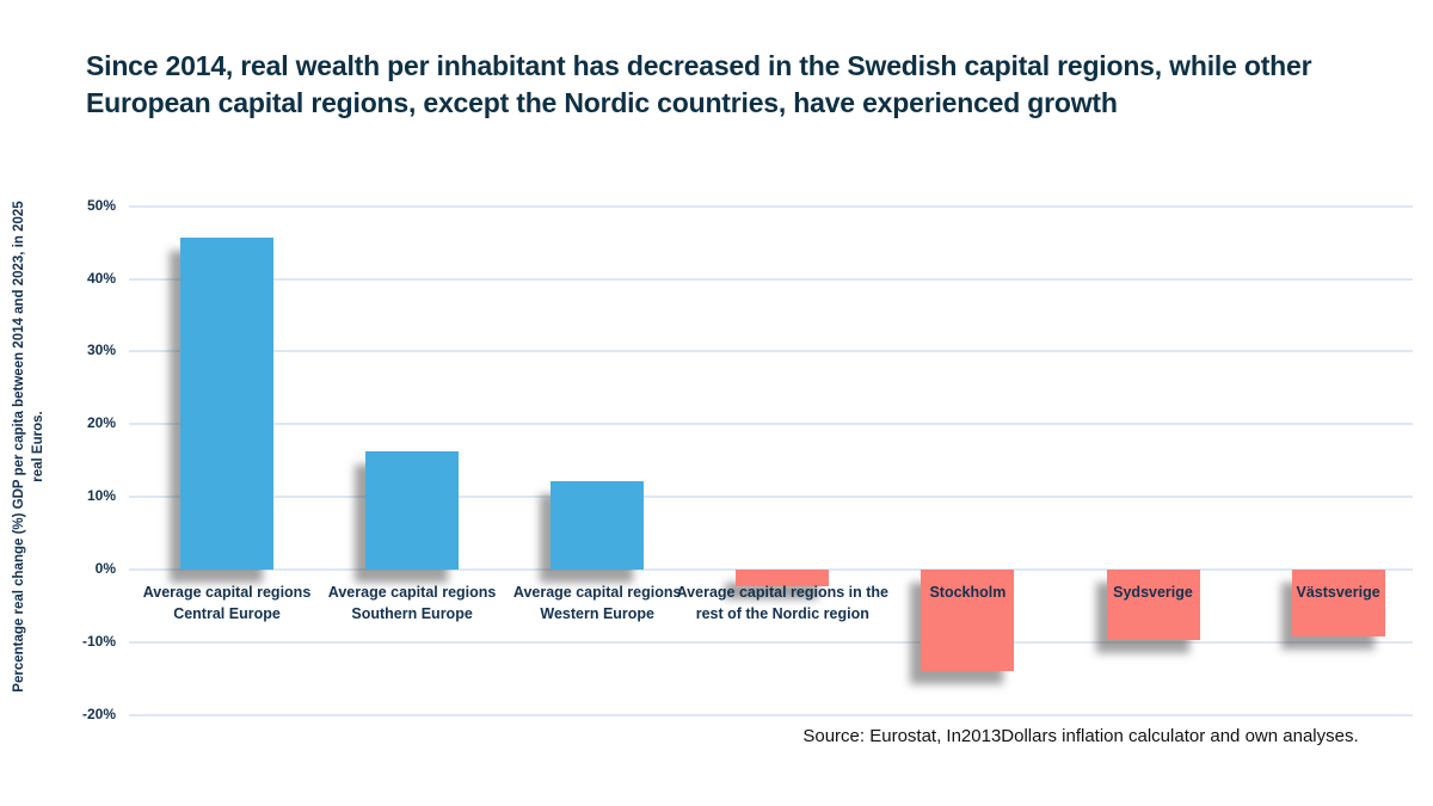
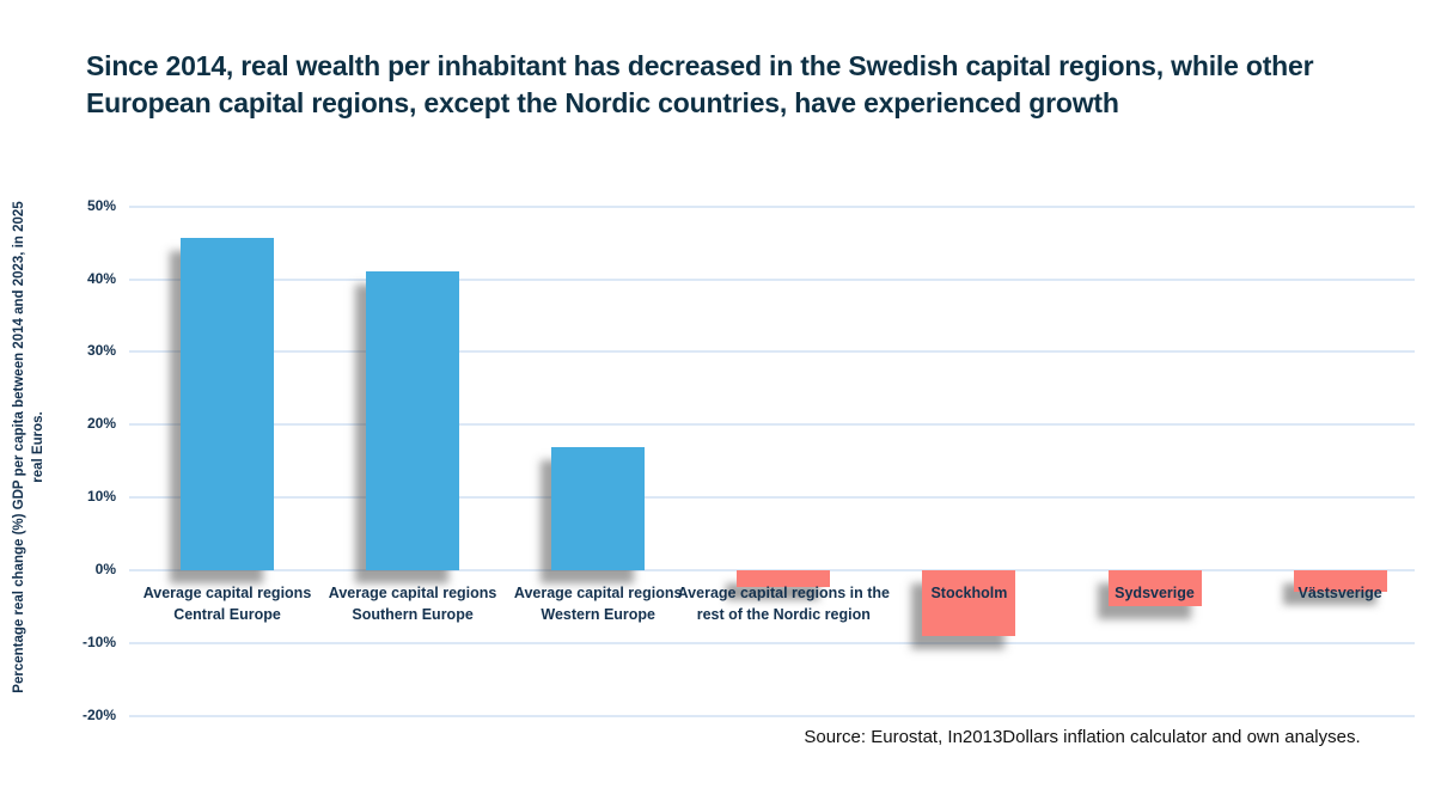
Average capital regions Southern Europe: 16% -> 41%
Average capital regions Western Europe: 12% -> 17%
Stockholm: -14% -> -9%
Sydsverige: -10% -> -5%
Västsverige: -9% -> -3%
